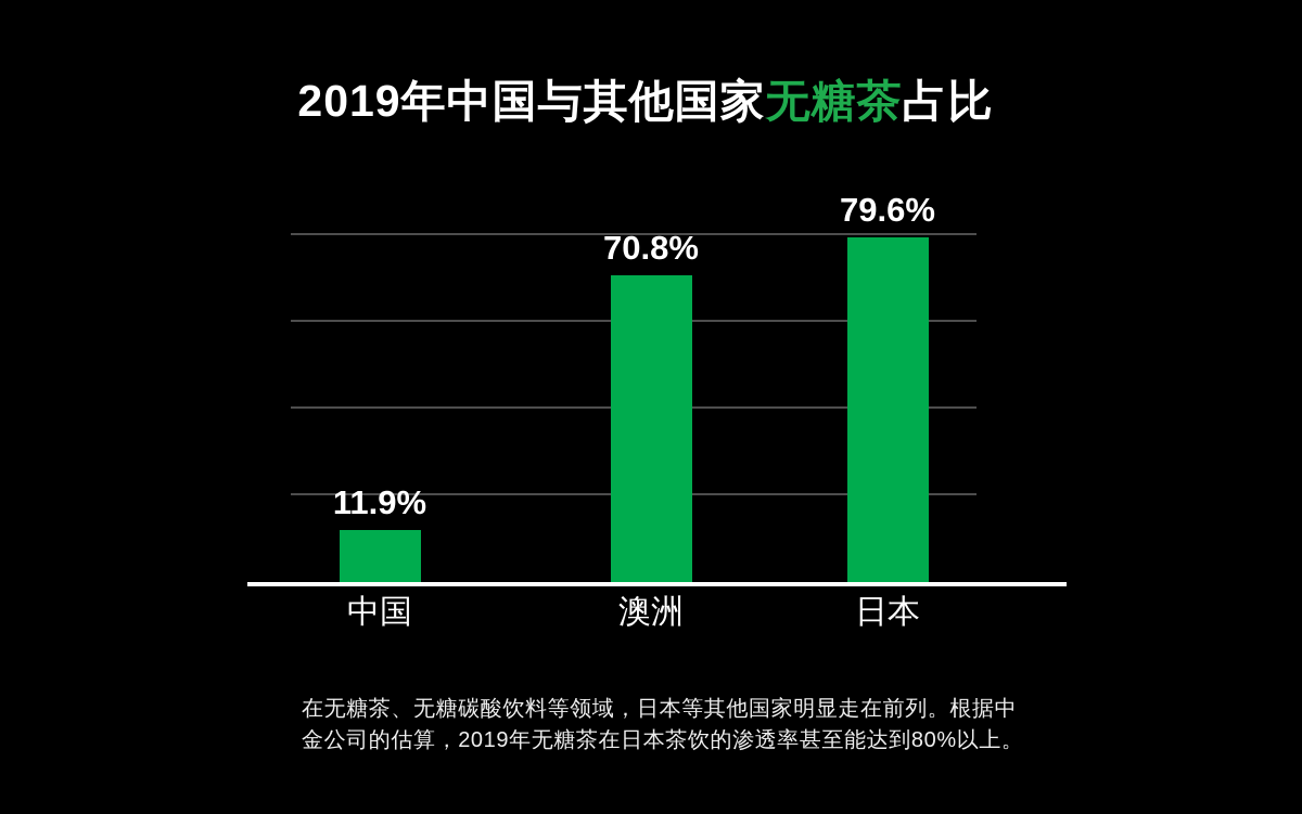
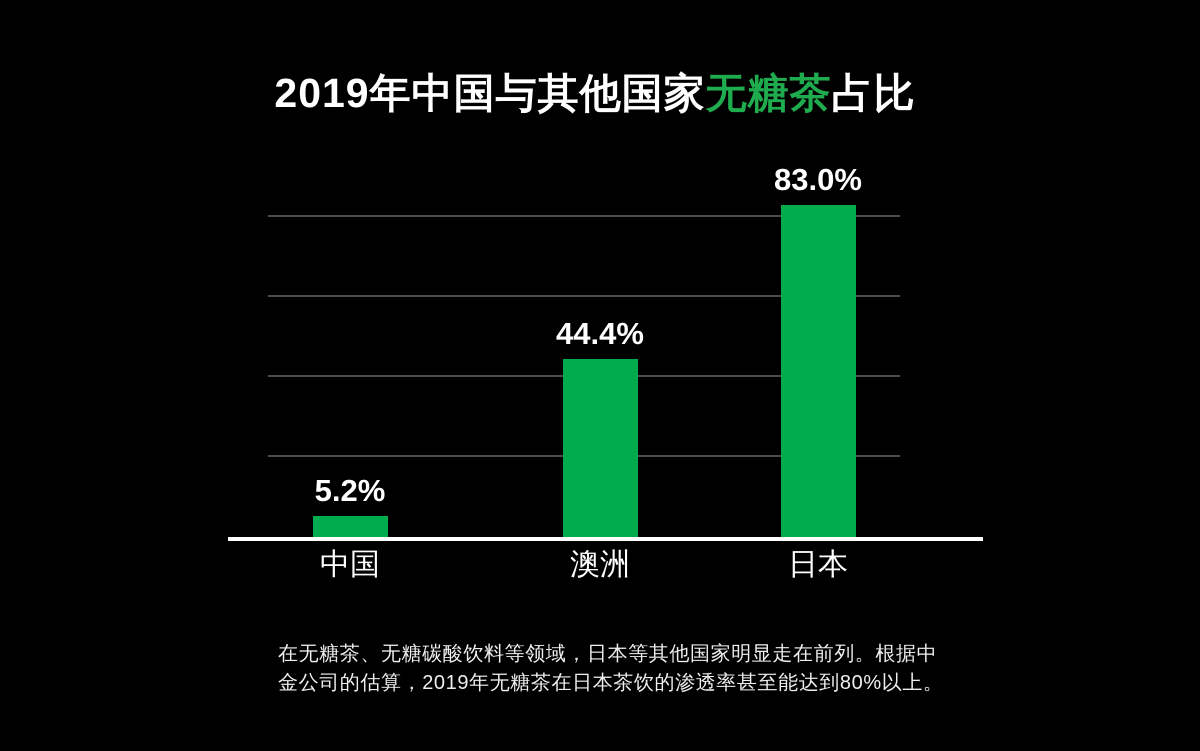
中国: 11.9% -> 5.2%
澳洲: 70.8% -> 44.4%
日本: 79.6% -> 83.0%
